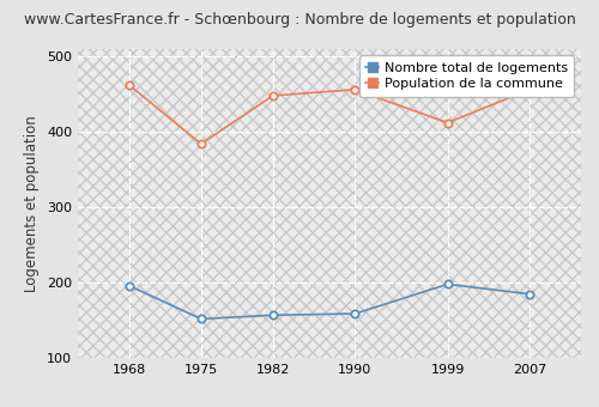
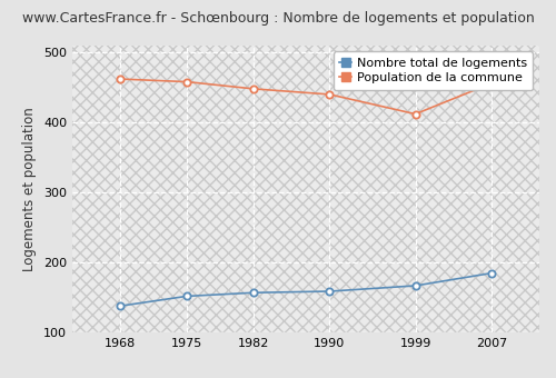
Nombre total de logements/1968: 196 -> 138
Population de la commune/1975: 384 -> 458
Population de la commune/1990: 456 -> 440
Nombre total de logements/1999: 198 -> 167
